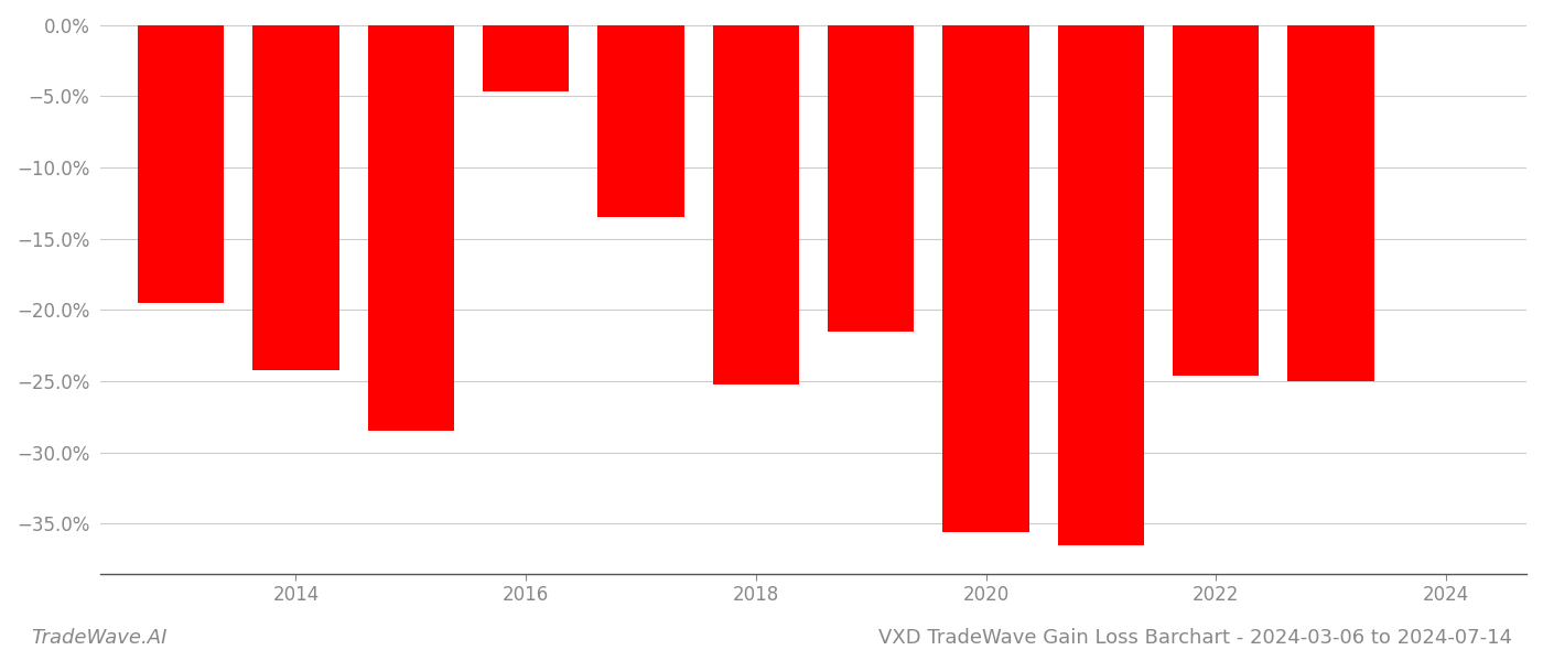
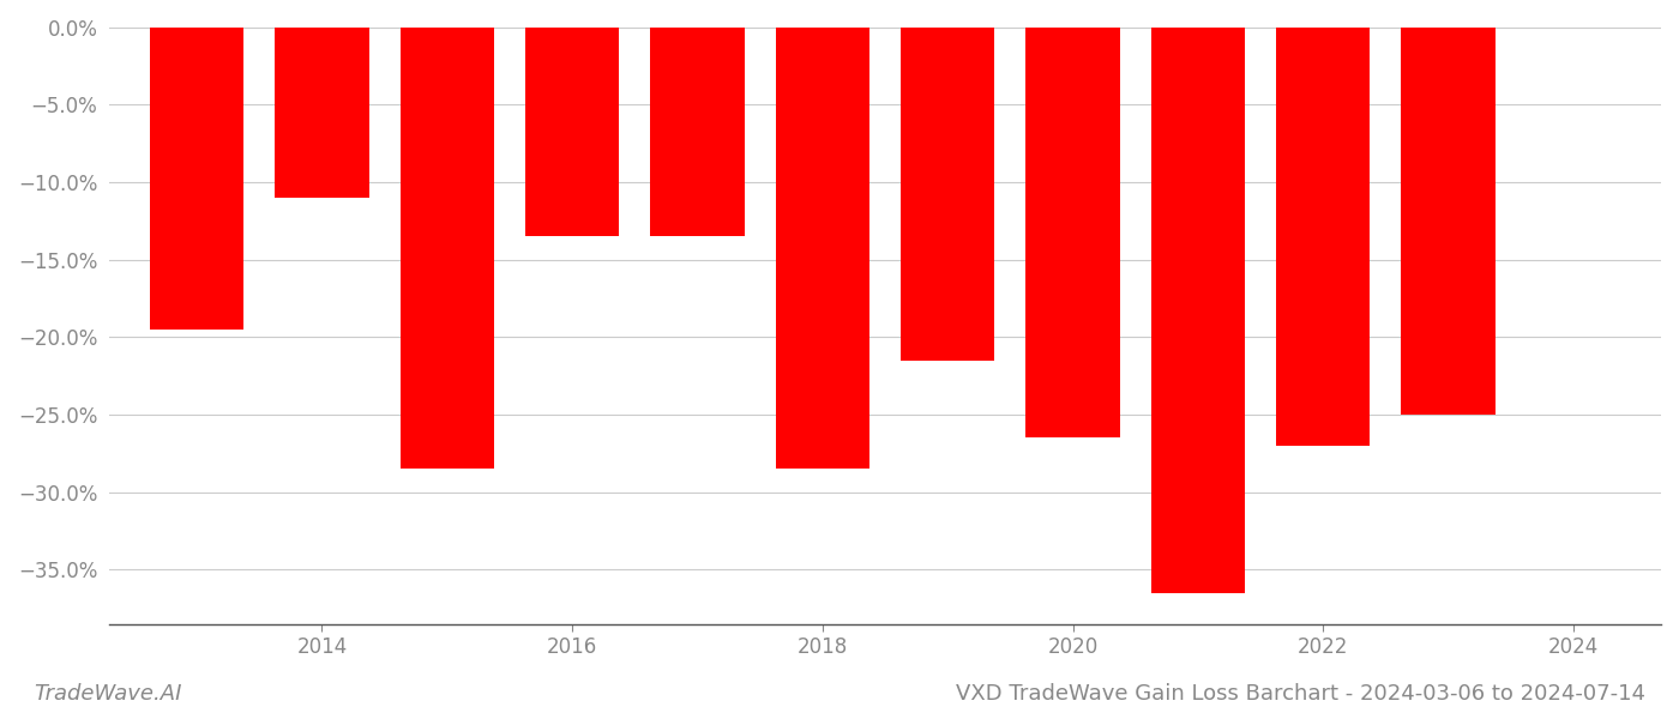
2014: -24.2% -> -11.0%
2016: -4.7% -> -13.5%
2018: -25.2% -> -28.5%
2020: -35.6% -> -26.5%
2022: -24.6% -> -27.0%
